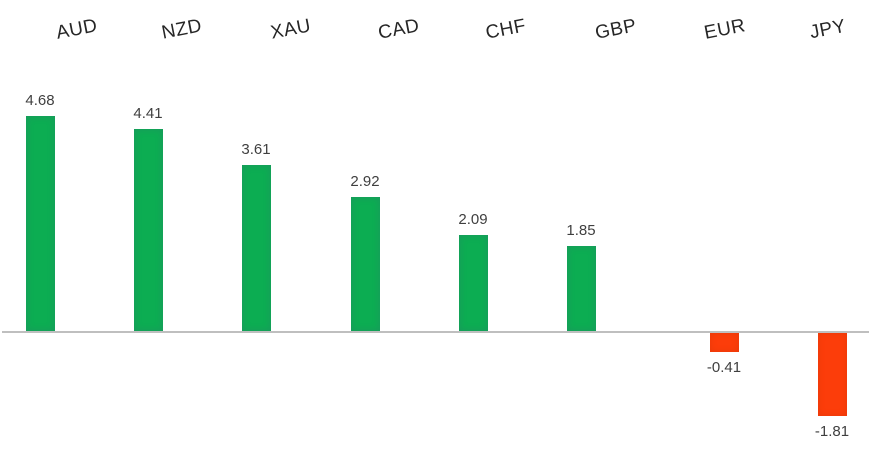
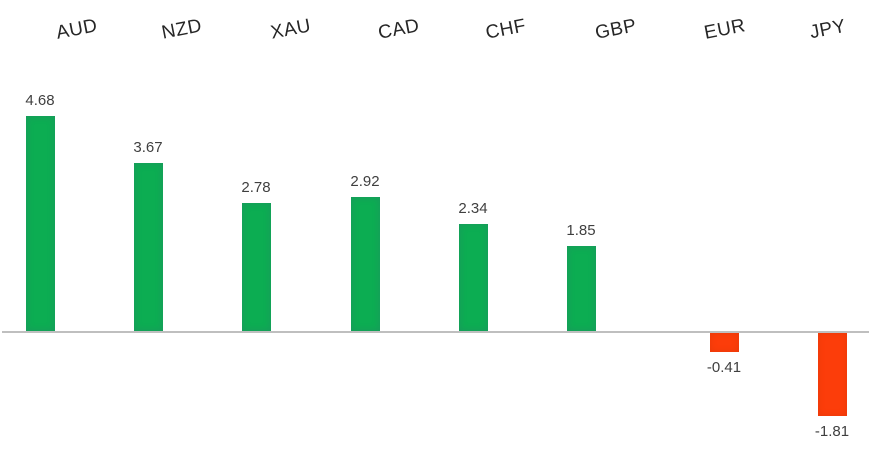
NZD: 4.41 -> 3.67
XAU: 3.61 -> 2.78
CHF: 2.09 -> 2.34
